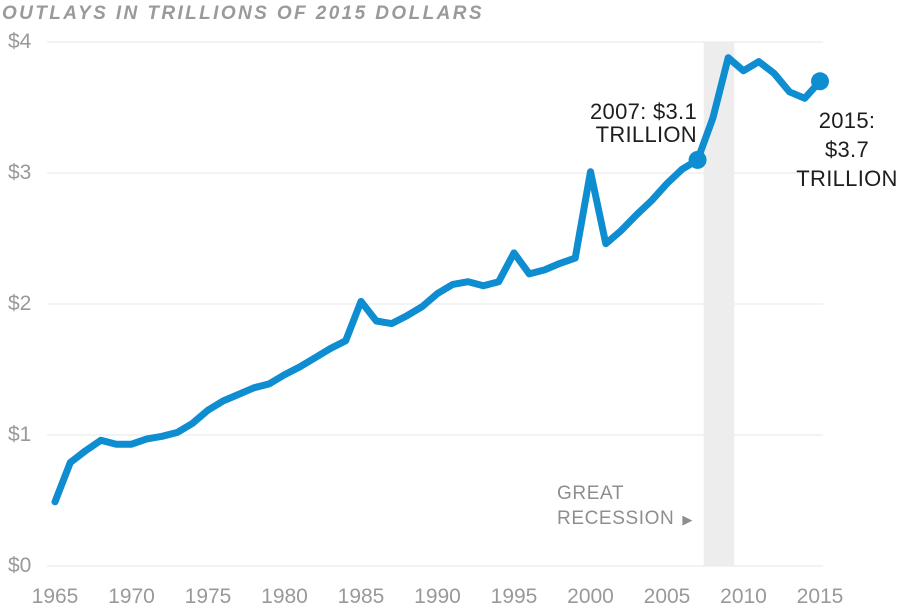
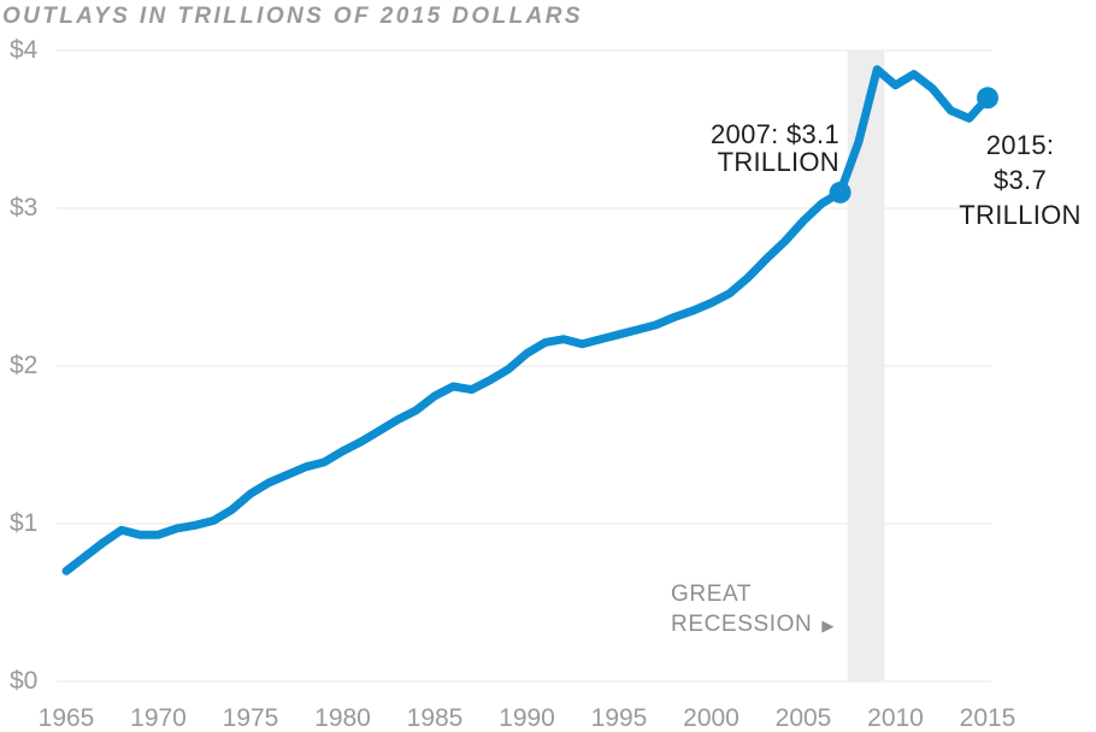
1965: $0.49 -> $0.70
1985: $2.02 -> $1.81
1995: $2.39 -> $2.20
2000: $3.01 -> $2.40
